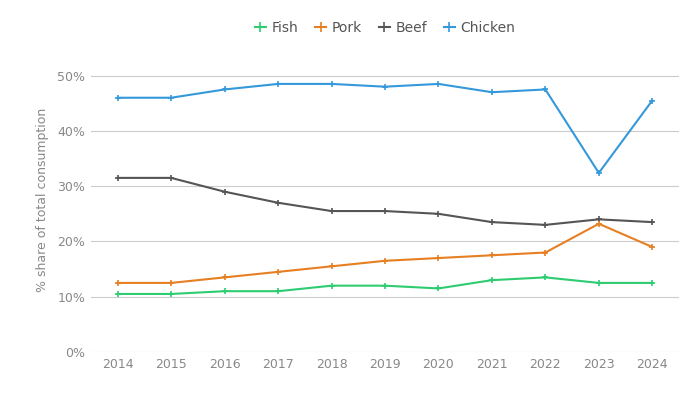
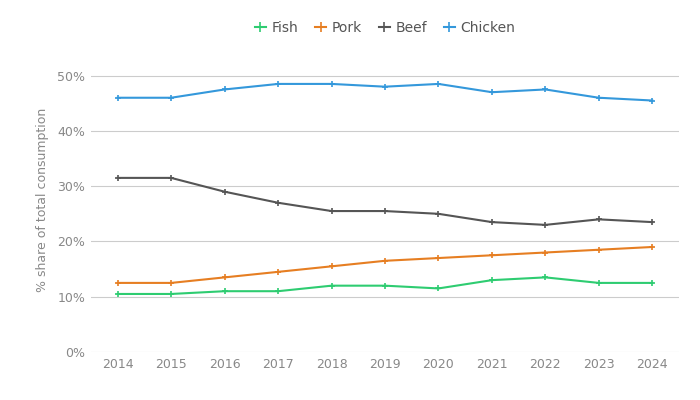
Pork/2023: 23.2% -> 18.5%
Chicken/2023: 32.4% -> 46.0%
